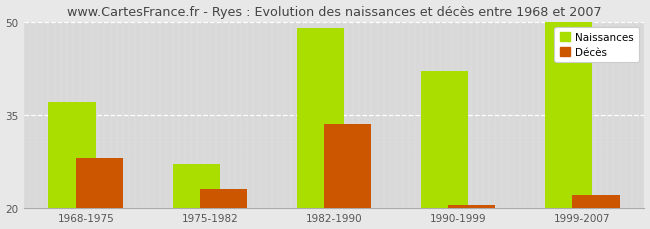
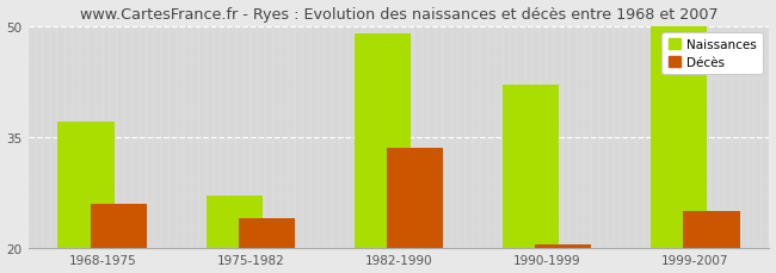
Décès/1968-1975: 28.0 -> 26.0
Décès/1975-1982: 23.0 -> 24.0
Décès/1999-2007: 22.0 -> 25.0
